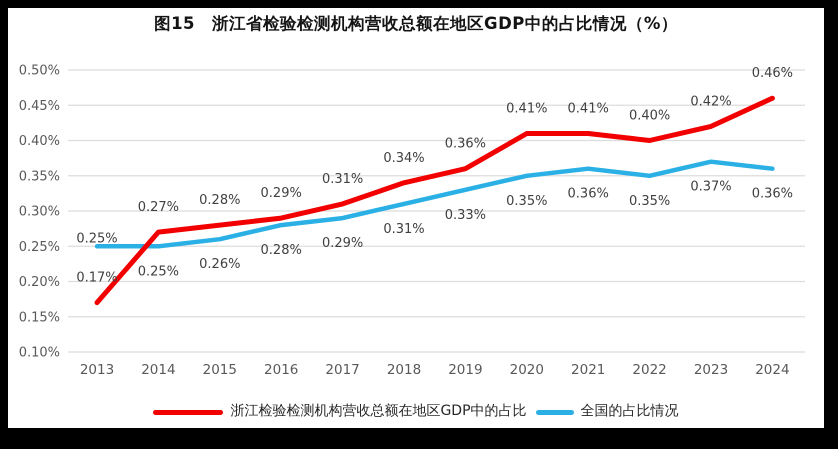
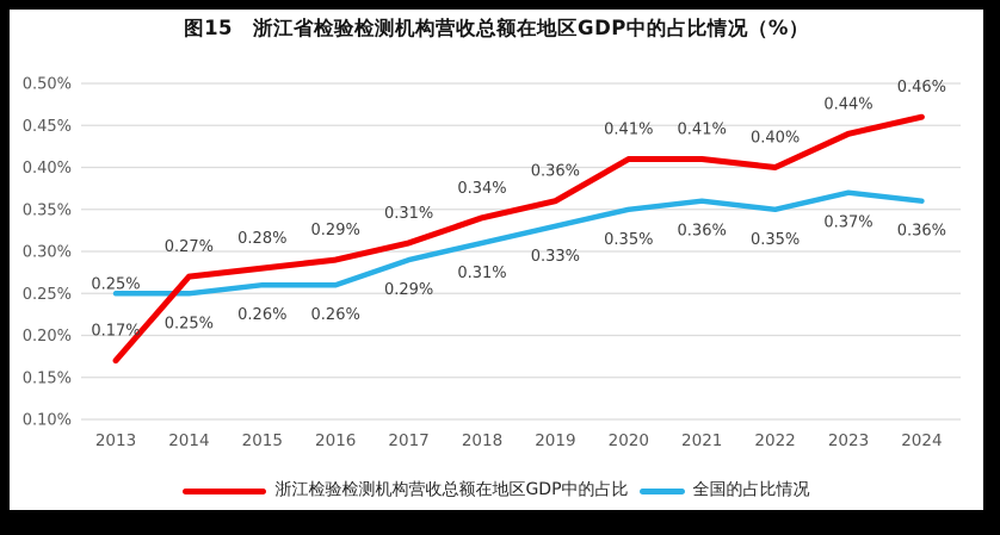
全国的占比情况/2016: 0.28% -> 0.26%
浙江检验检测机构营收总额在地区GDP中的占比/2023: 0.42% -> 0.44%
